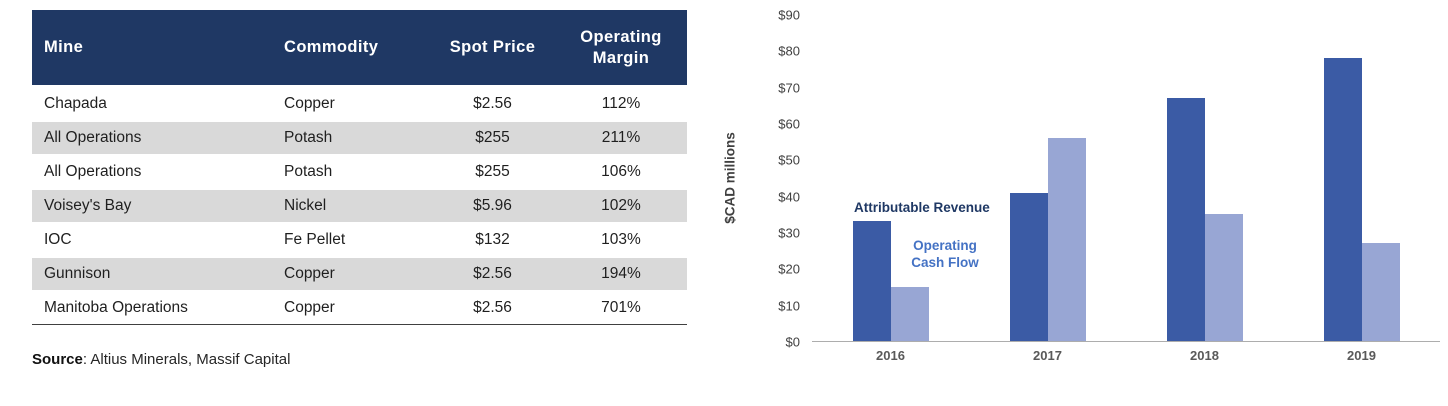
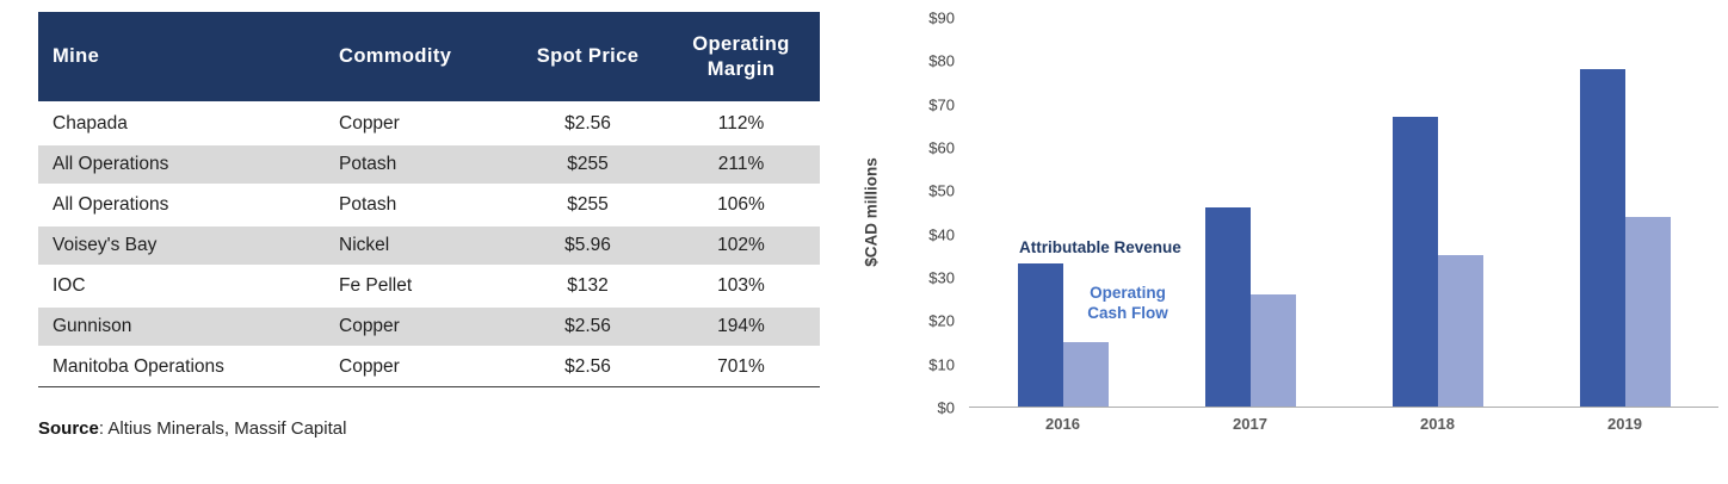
Attributable Revenue/2017: $41 -> $46
Operating Cash Flow/2017: $56 -> $26
Operating Cash Flow/2019: $27 -> $44
